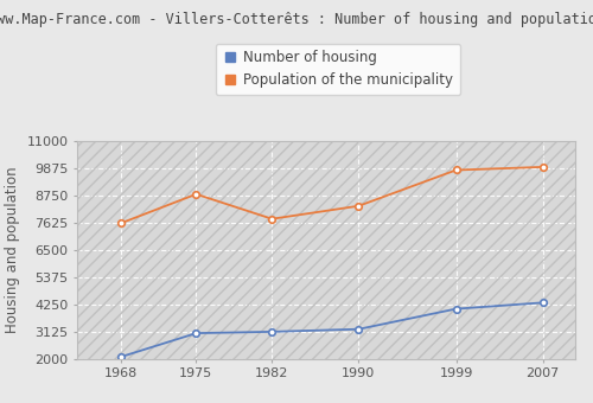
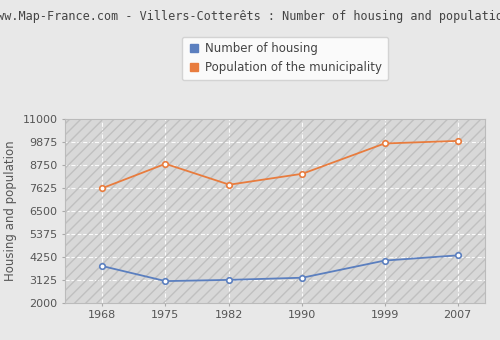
Number of housing/1968: 2070 -> 3800
